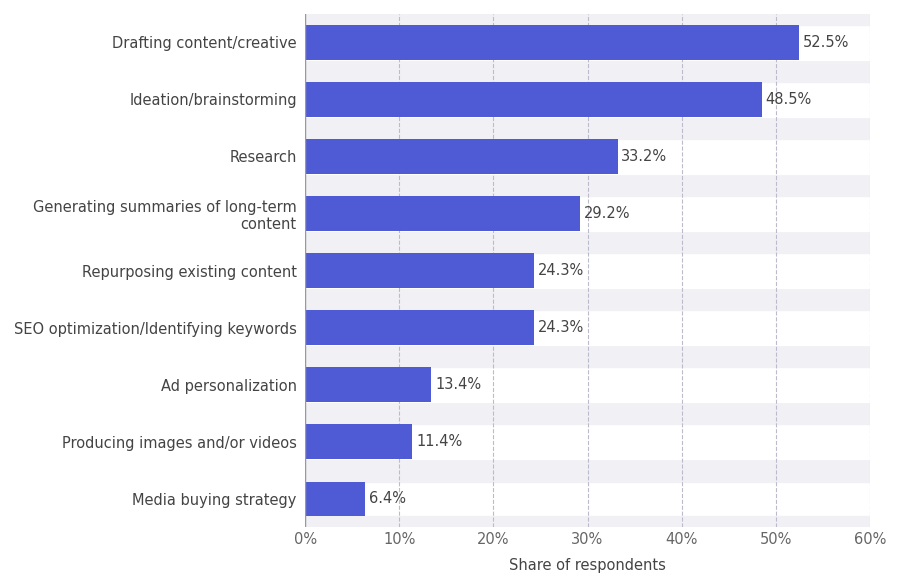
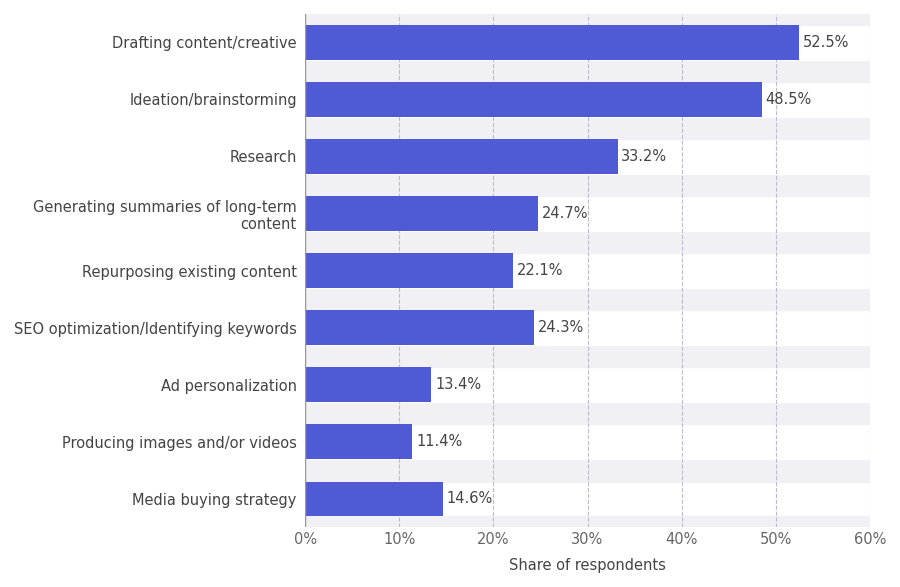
Generating summaries of long-term content: 29.2% -> 24.7%
Repurposing existing content: 24.3% -> 22.1%
Media buying strategy: 6.4% -> 14.6%
